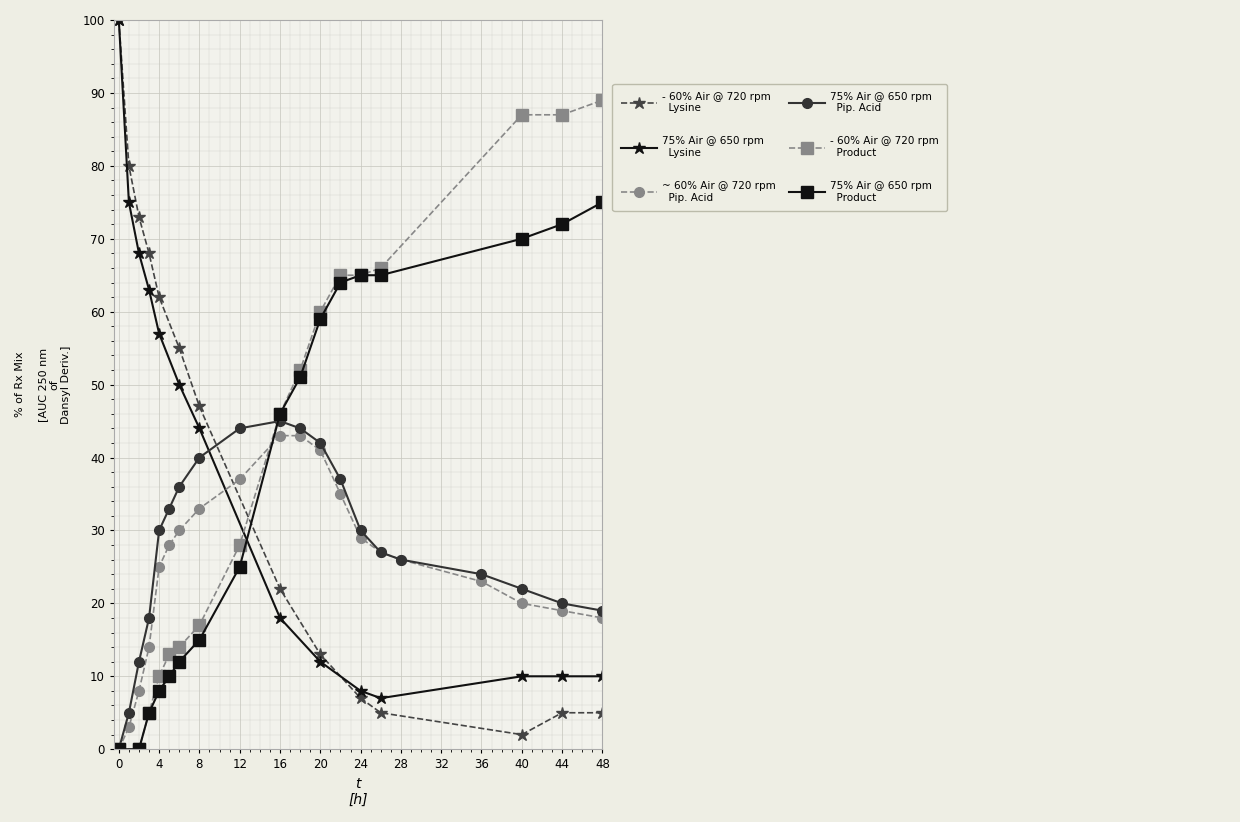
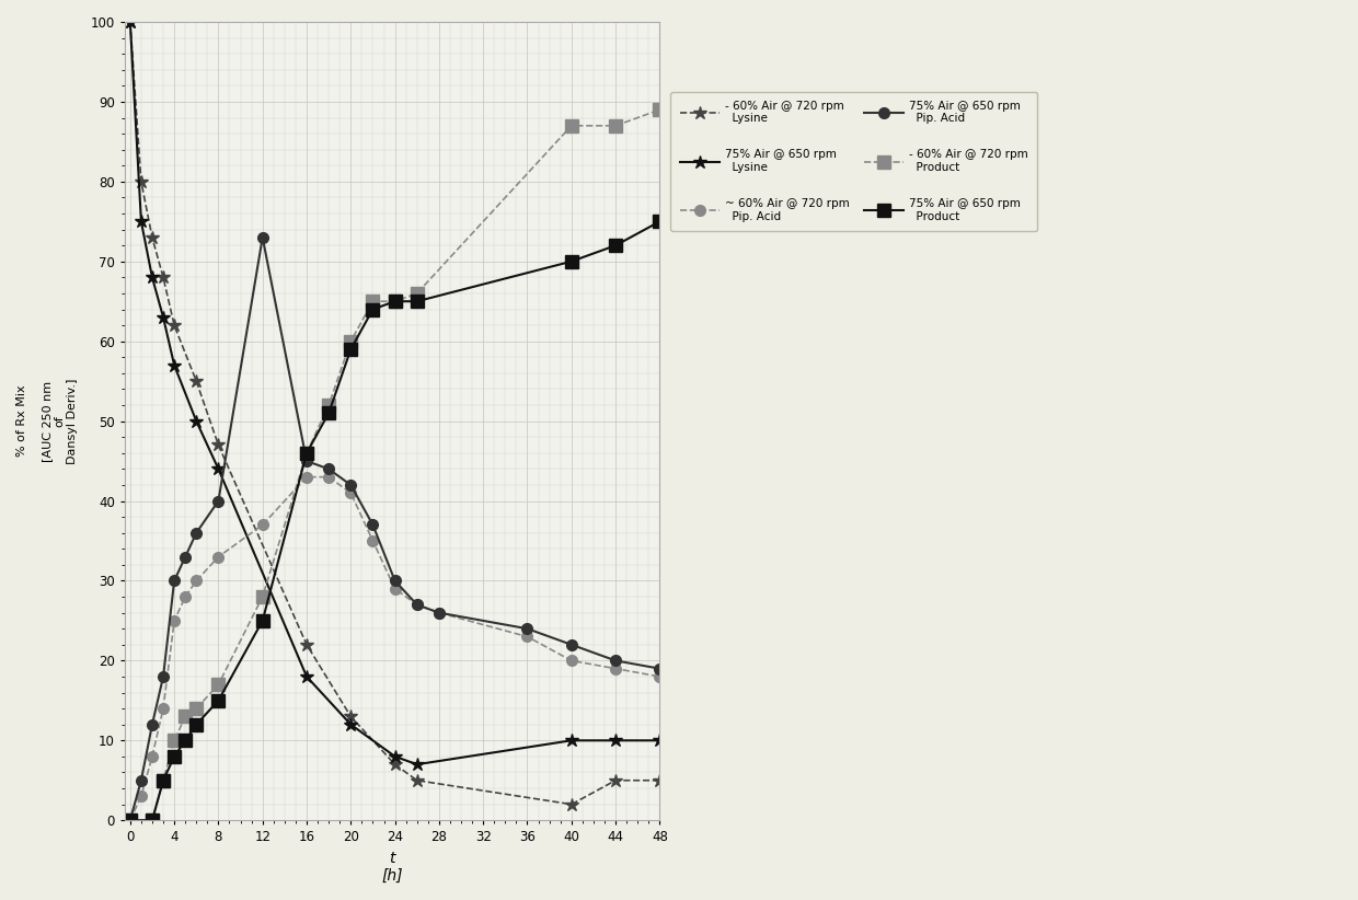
75% Air @ 650 rpm Pip. Acid/12: 44 -> 73
